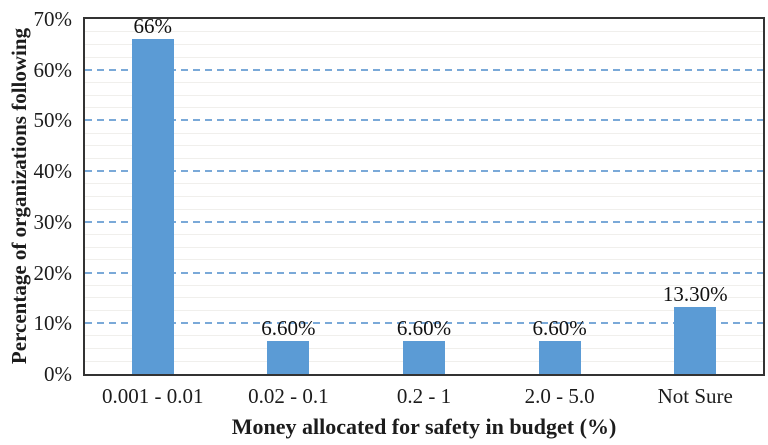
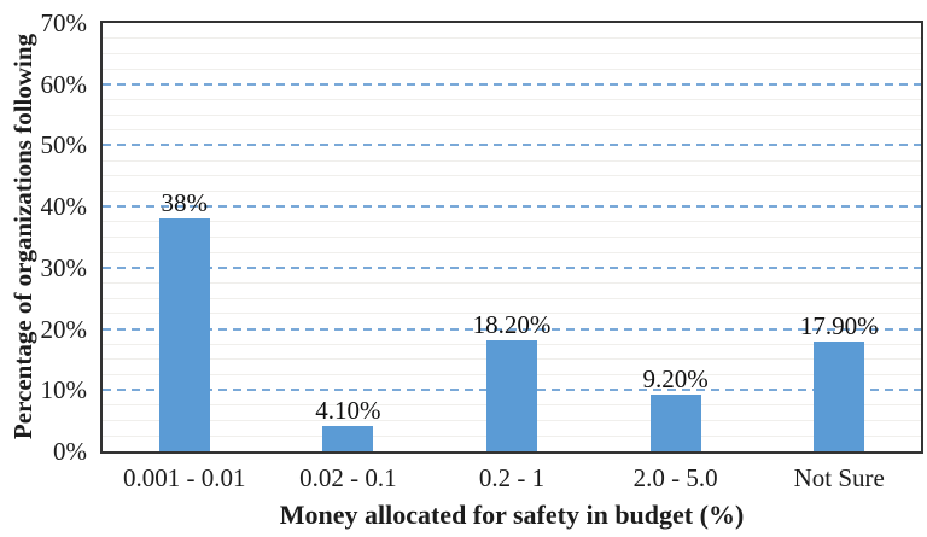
0.001 - 0.01: 66% -> 38%
0.02 - 0.1: 6.60% -> 4.10%
0.2 - 1: 6.60% -> 18.20%
2.0 - 5.0: 6.60% -> 9.20%
Not Sure: 13.30% -> 17.90%
